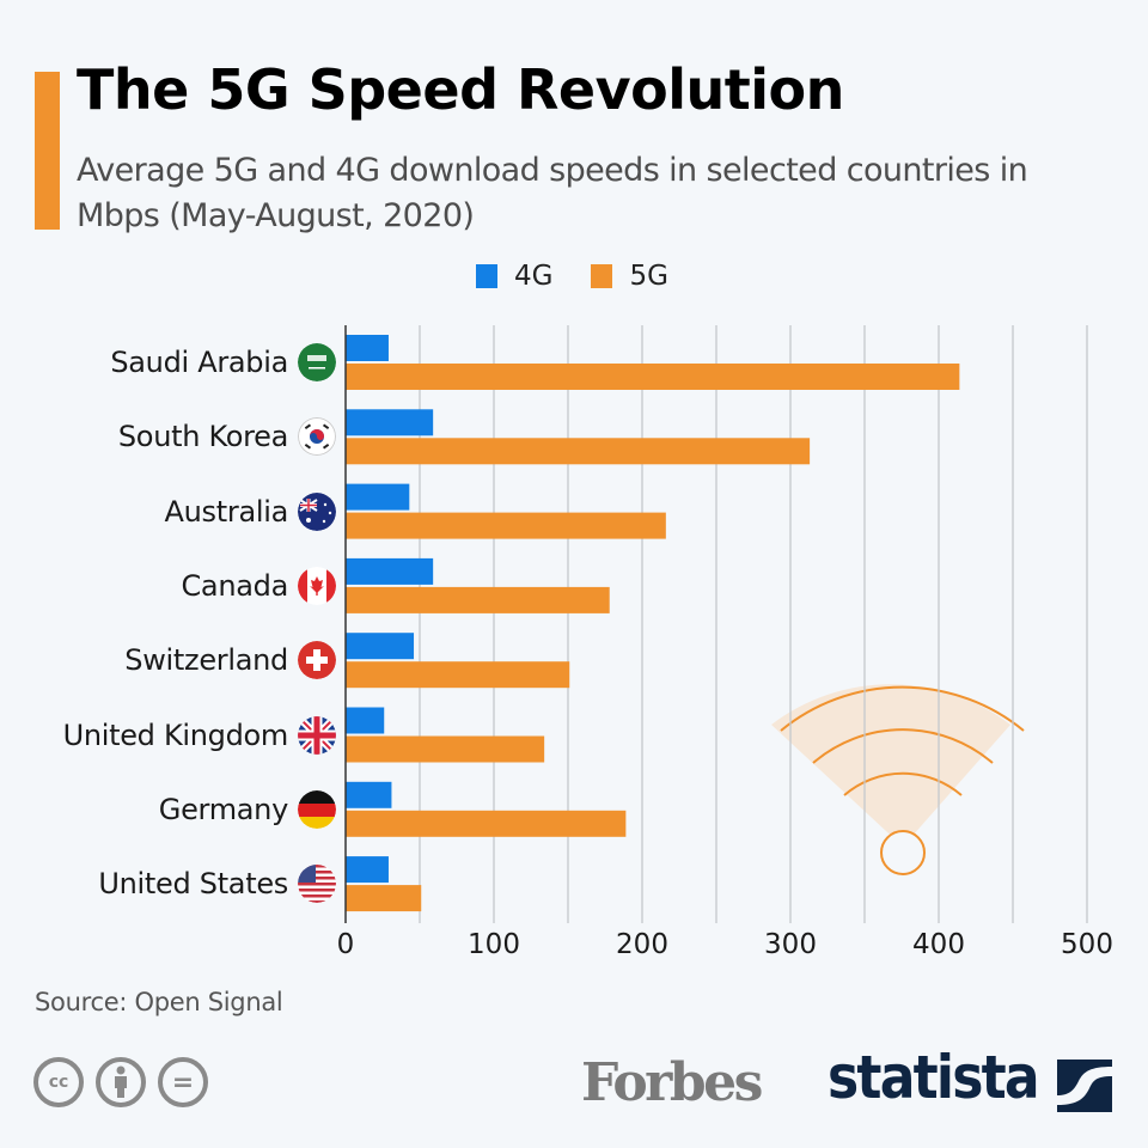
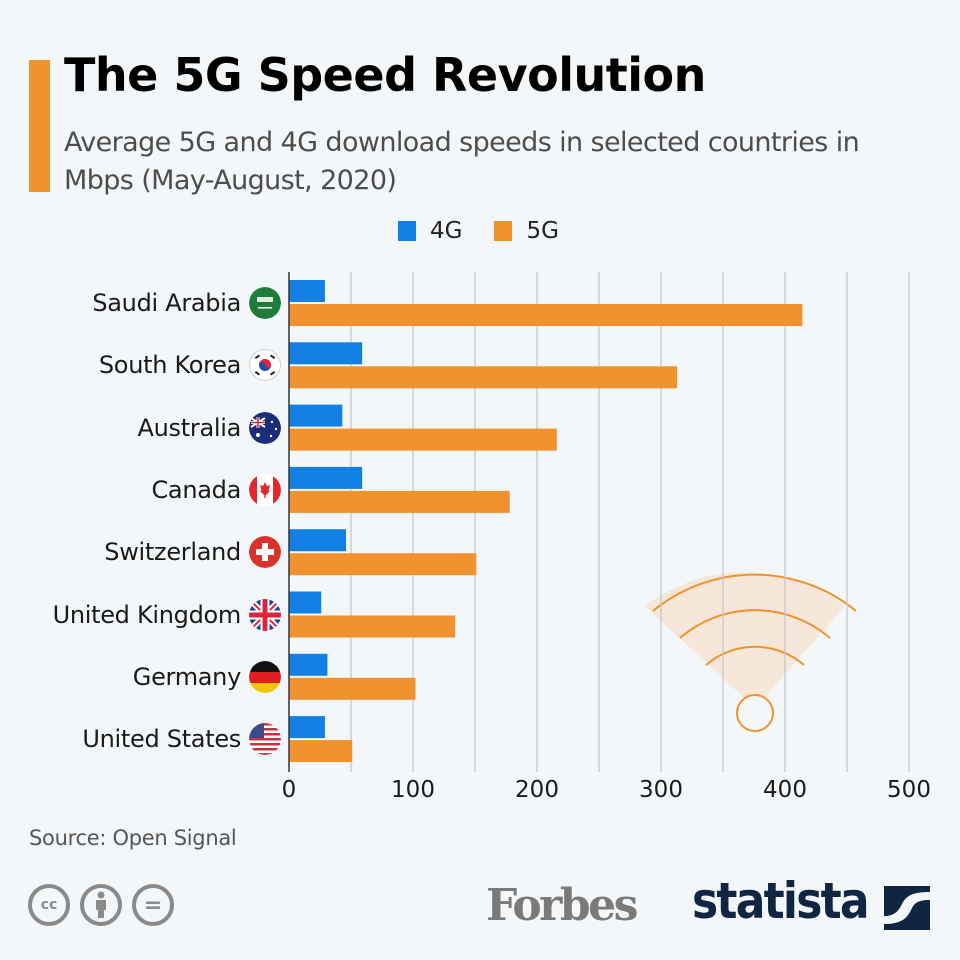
5G/Germany: 189 -> 102
